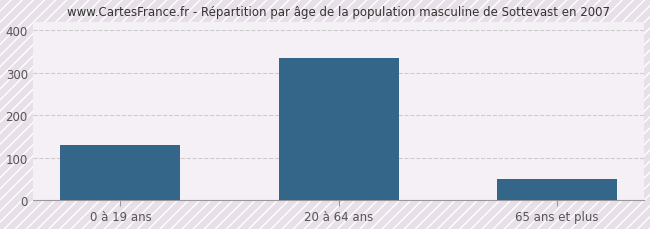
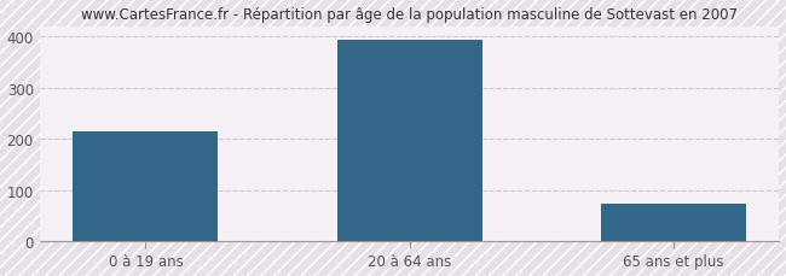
0 à 19 ans: 130 -> 215
20 à 64 ans: 335 -> 392
65 ans et plus: 50 -> 72
